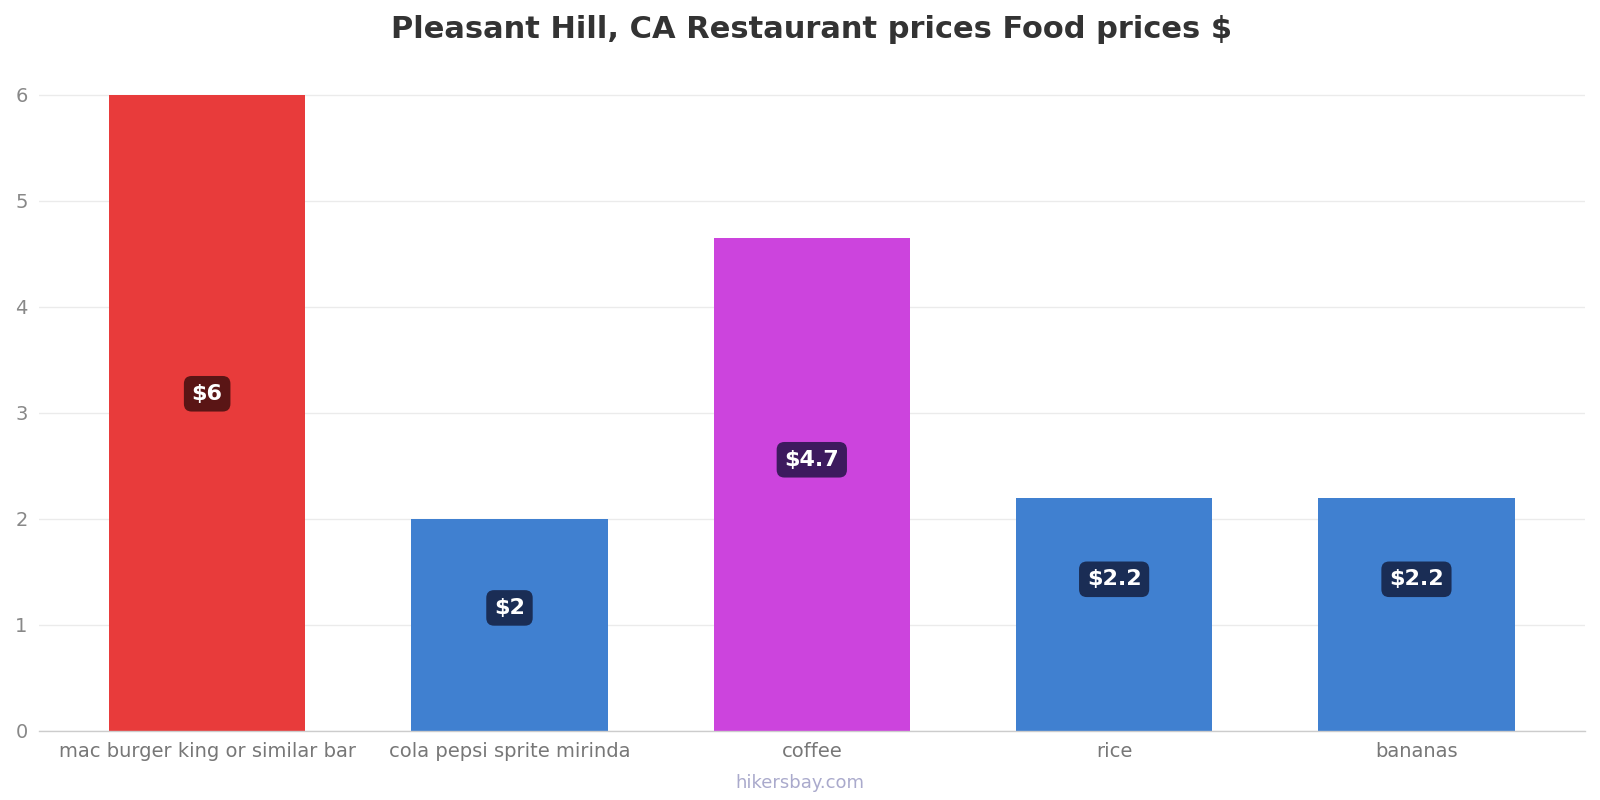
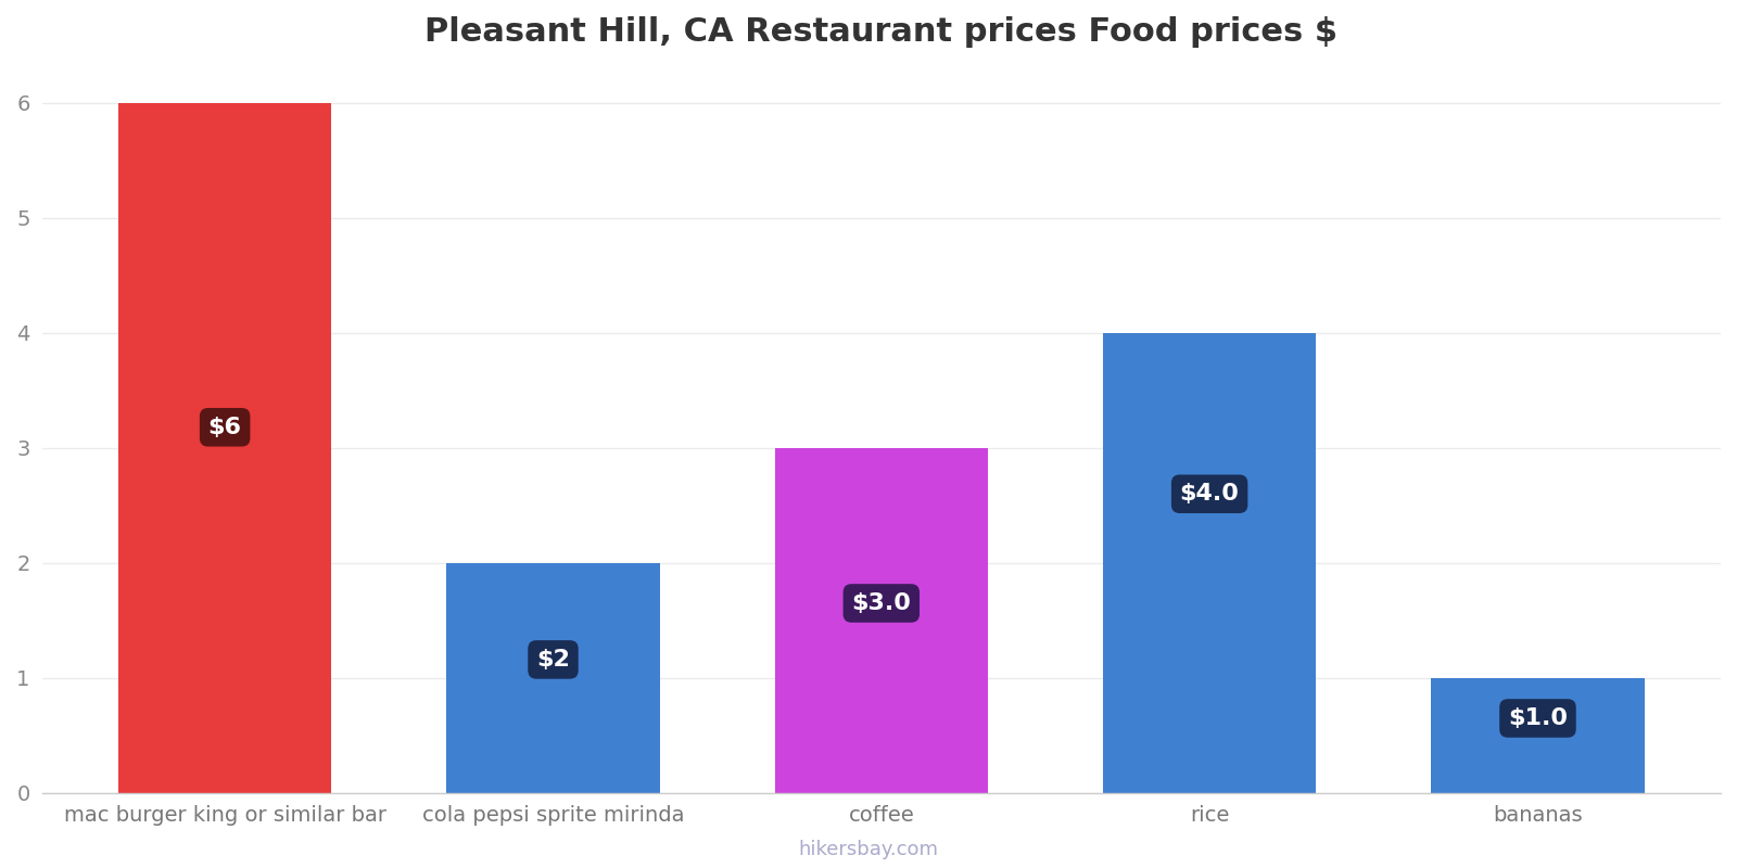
coffee: $4.7 -> $3.0
rice: $2.2 -> $4.0
bananas: $2.2 -> $1.0
